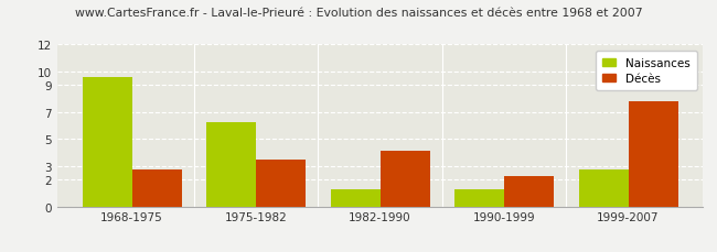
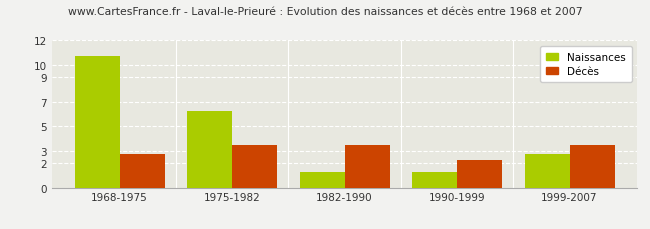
Naissances/1968-1975: 9.6 -> 10.8
Décès/1982-1990: 4.1 -> 3.5
Décès/1999-2007: 7.8 -> 3.5
